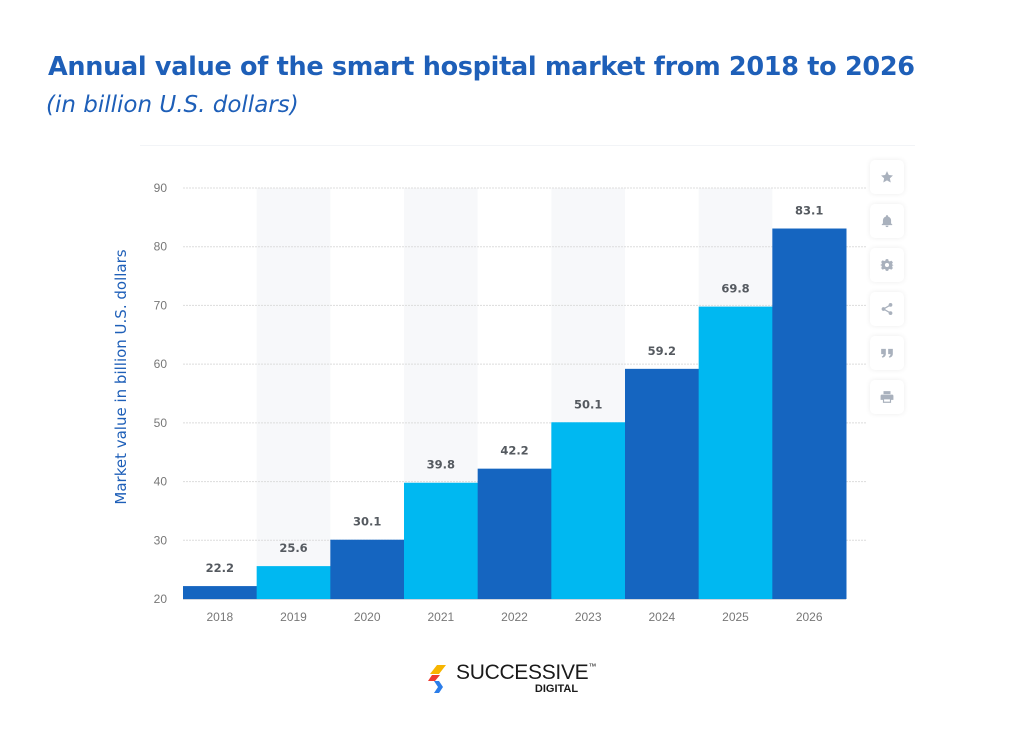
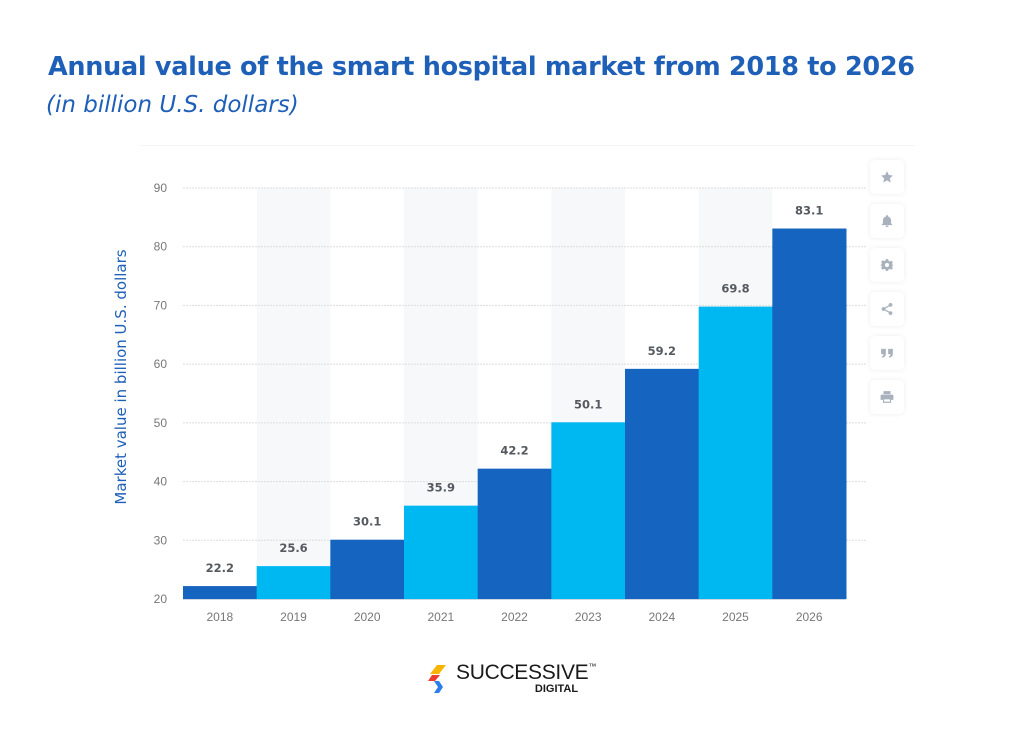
2021: 39.8 -> 35.9
